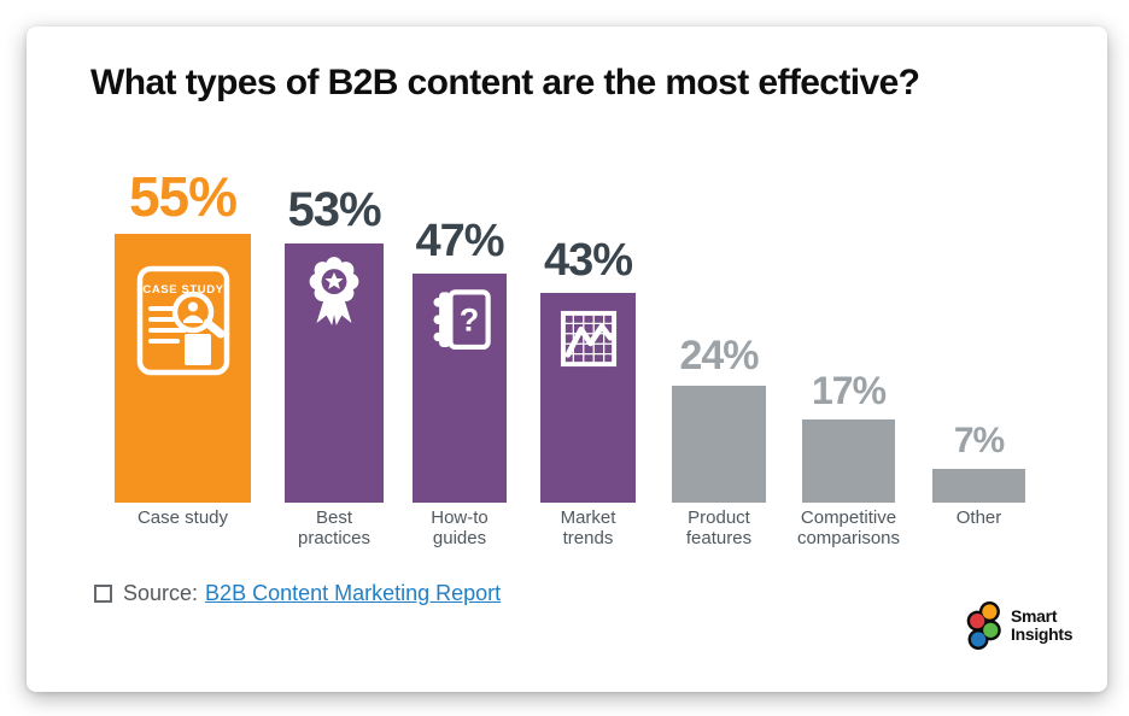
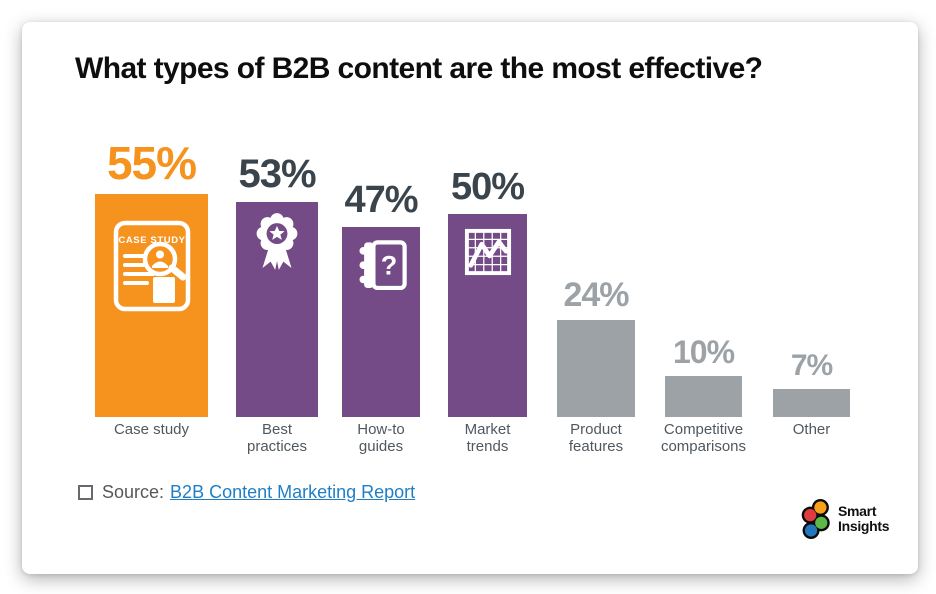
Market trends: 43% -> 50%
Competitive comparisons: 17% -> 10%
